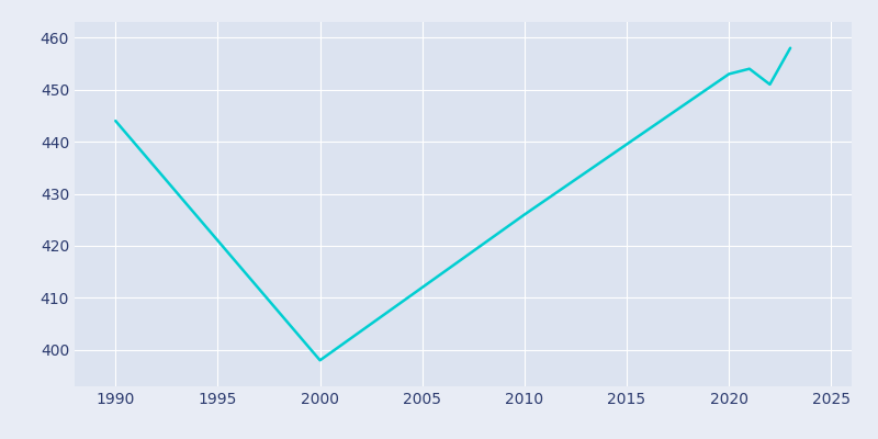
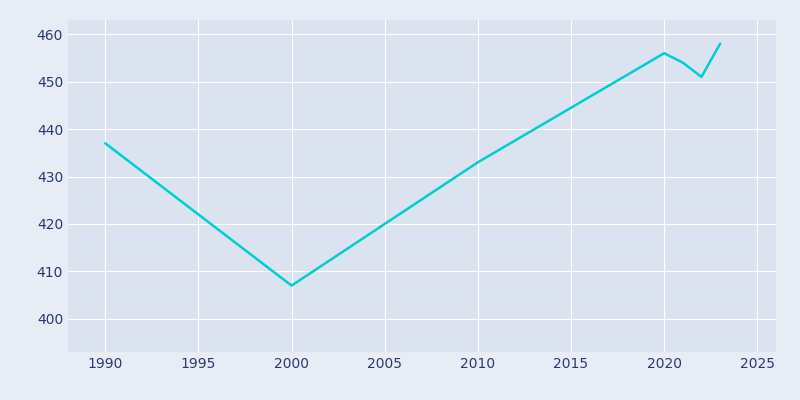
1990: 444 -> 437
2000: 398 -> 407
2010: 426 -> 433
2020: 453 -> 456
